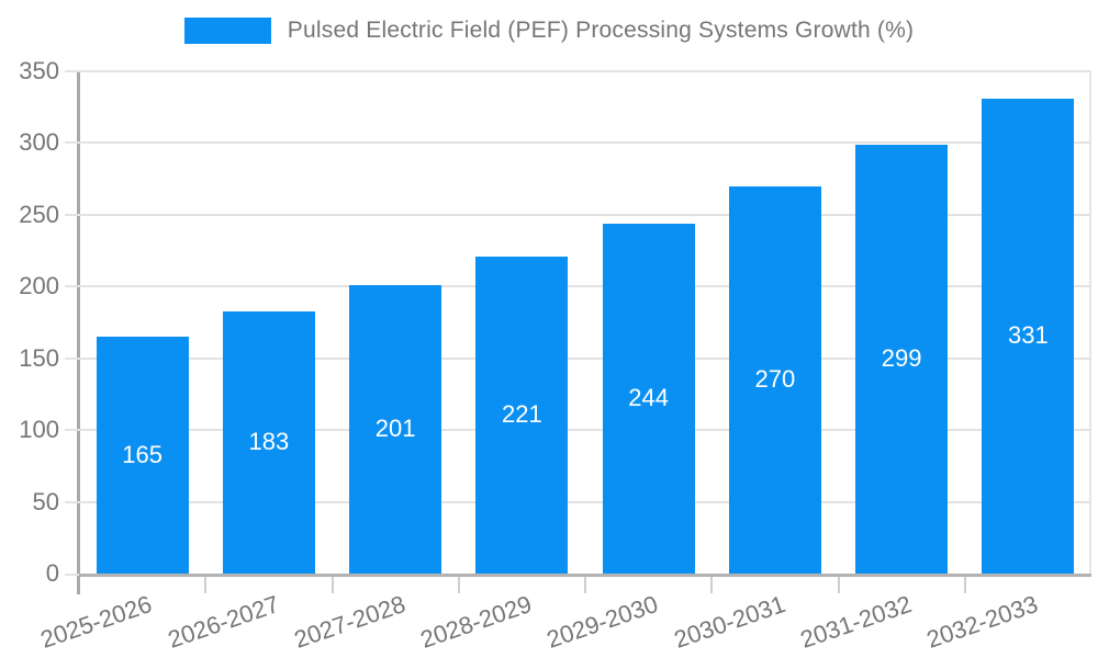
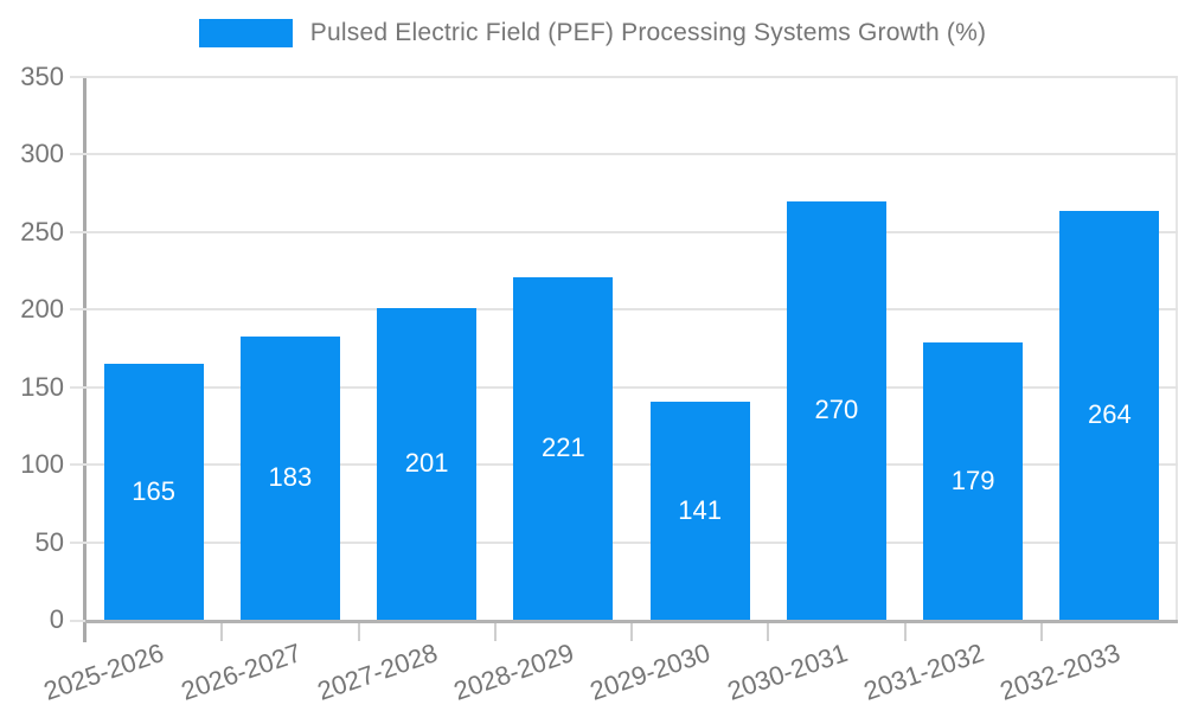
2029-2030: 244 -> 141
2031-2032: 299 -> 179
2032-2033: 331 -> 264
